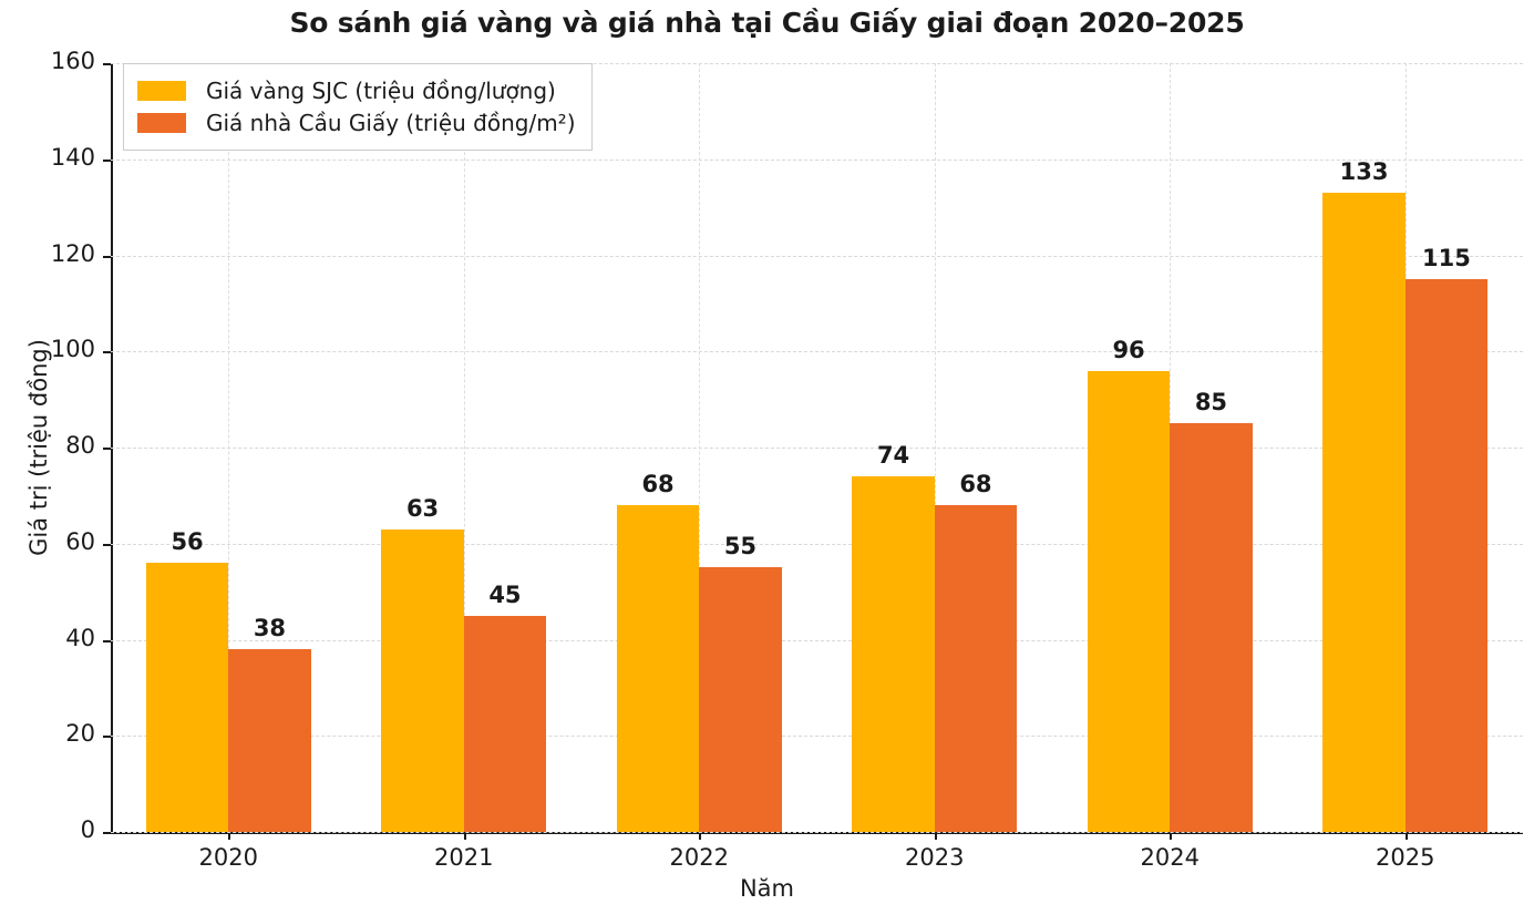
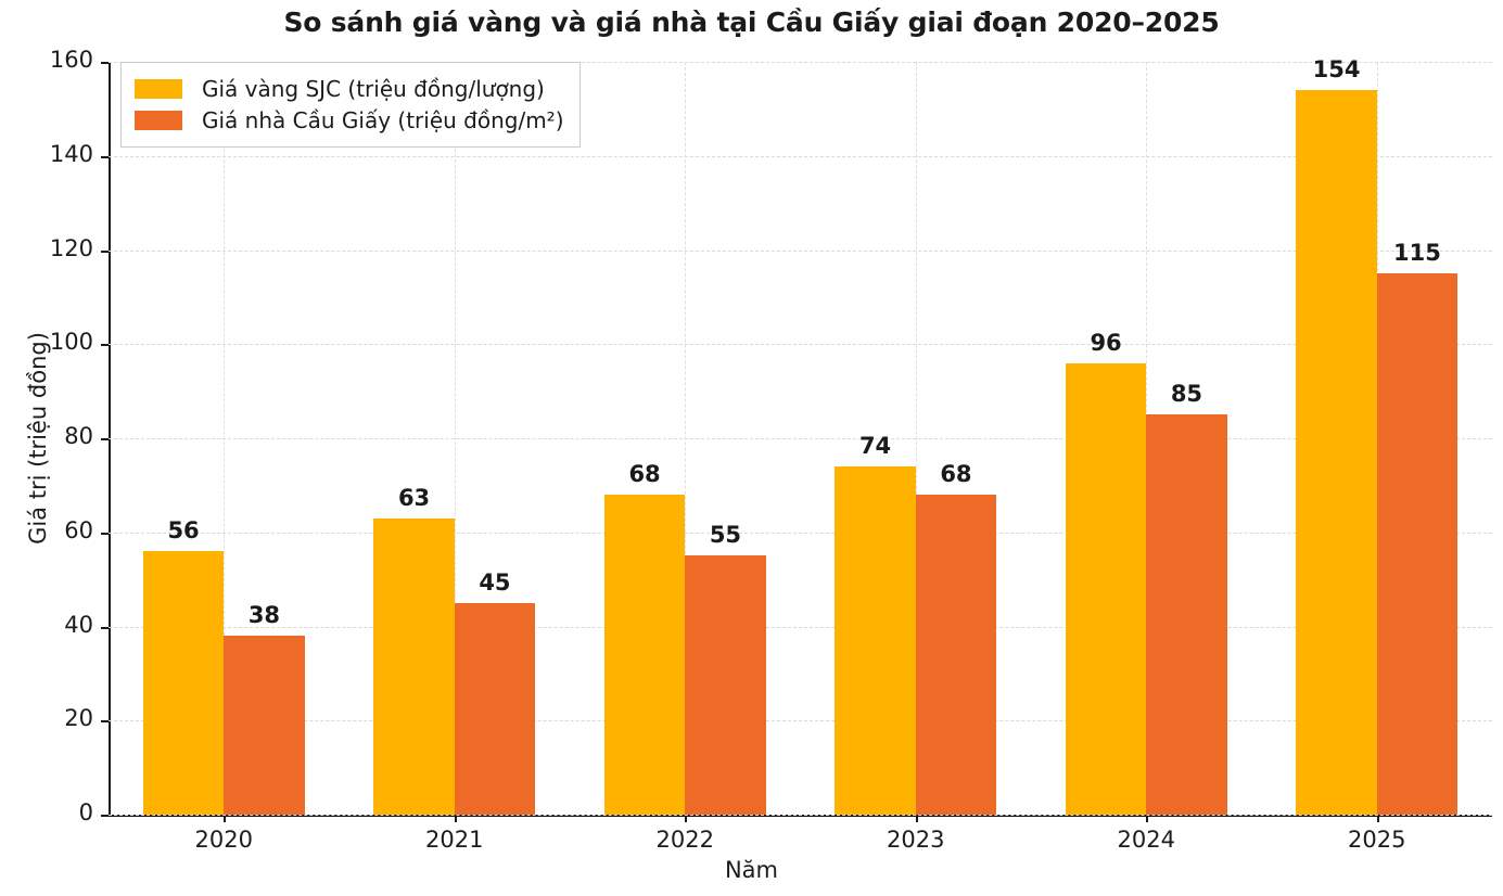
Giá vàng SJC (triệu đồng/lượng)/2025: 133 -> 154
